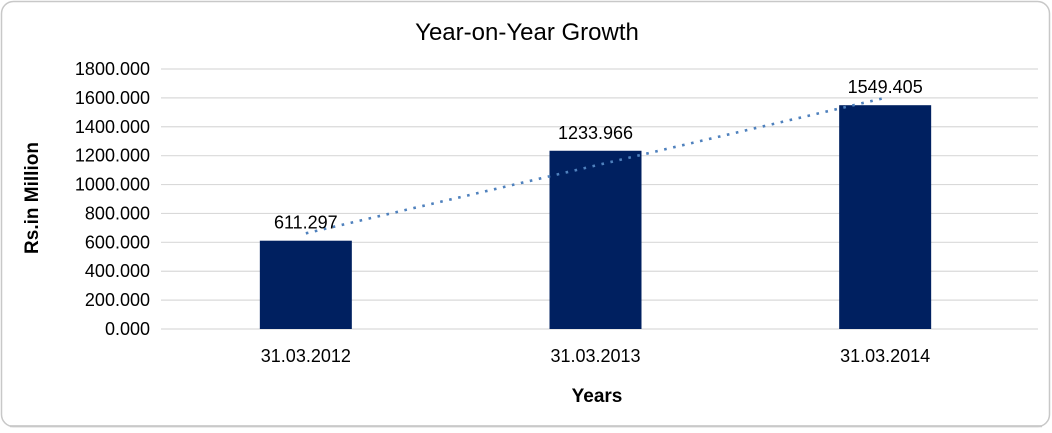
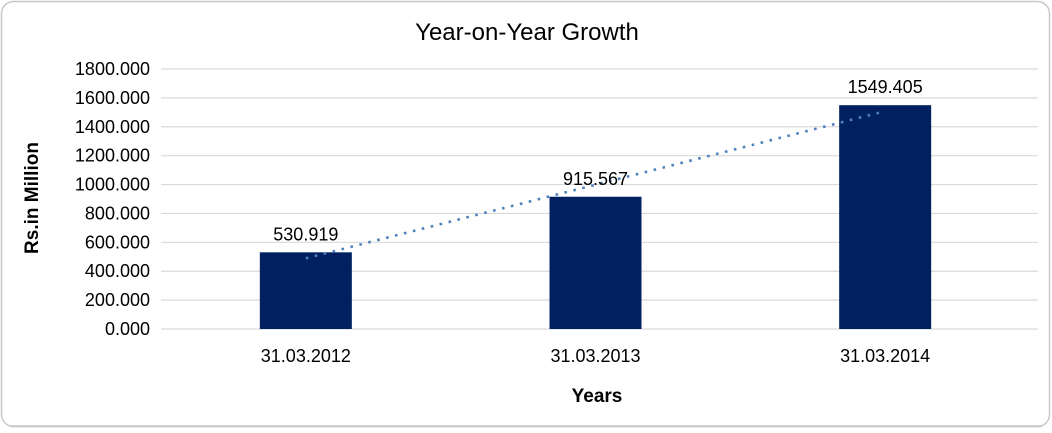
31.03.2012: 611.297 -> 530.919
31.03.2013: 1233.966 -> 915.567
